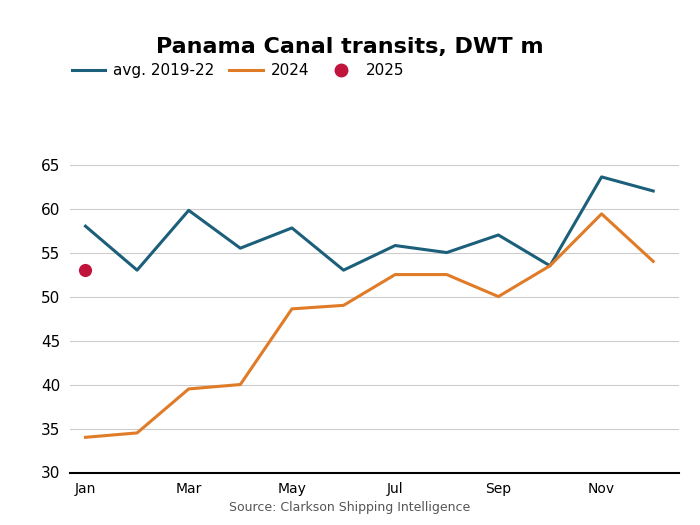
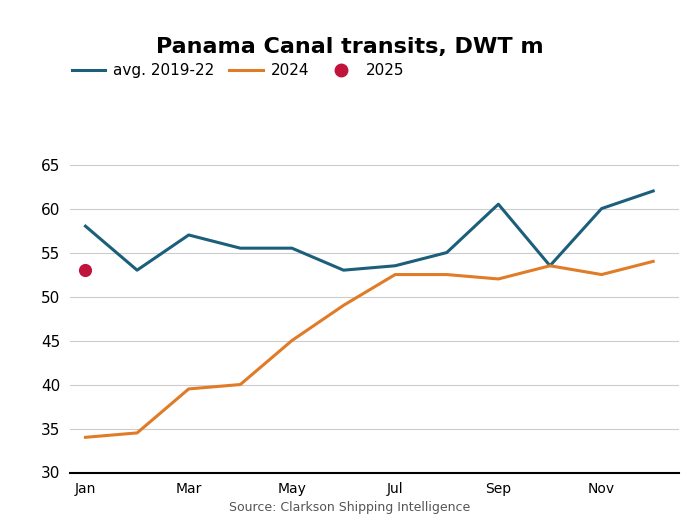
avg. 2019-22/Mar: 59.8 -> 57.0
avg. 2019-22/May: 57.8 -> 55.5
2024/May: 48.6 -> 45.0
avg. 2019-22/Jul: 55.8 -> 53.5
avg. 2019-22/Sep: 57.0 -> 60.5
2024/Sep: 50.0 -> 52.0
avg. 2019-22/Nov: 63.6 -> 60.0
2024/Nov: 59.4 -> 52.5
